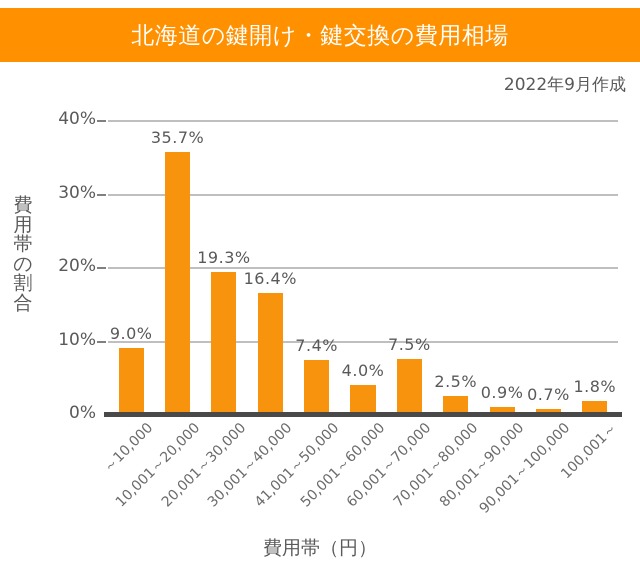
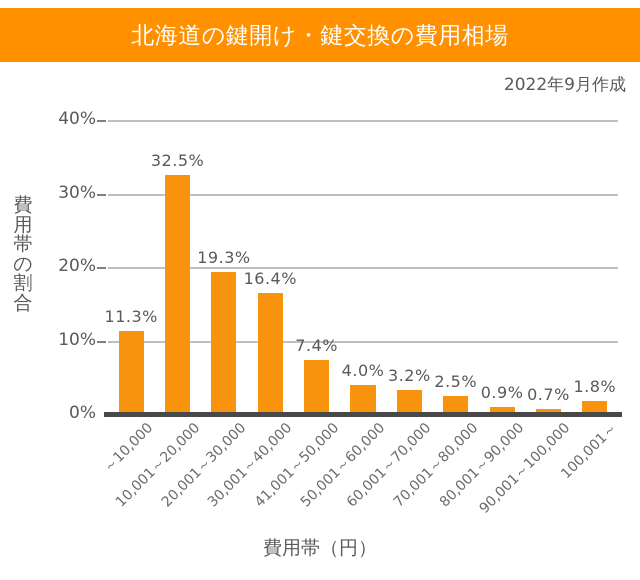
～10,000: 9.0% -> 11.3%
10,001～20,000: 35.7% -> 32.5%
60,001～70,000: 7.5% -> 3.2%
